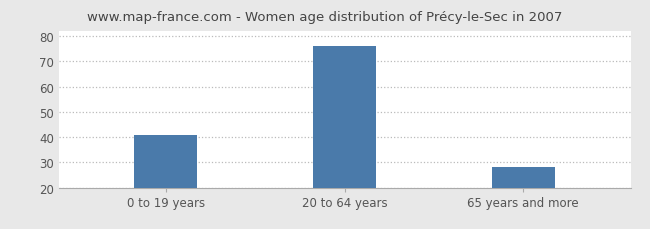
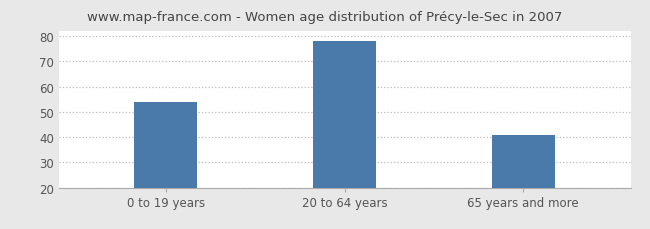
0 to 19 years: 41 -> 54
20 to 64 years: 76 -> 78
65 years and more: 28 -> 41
